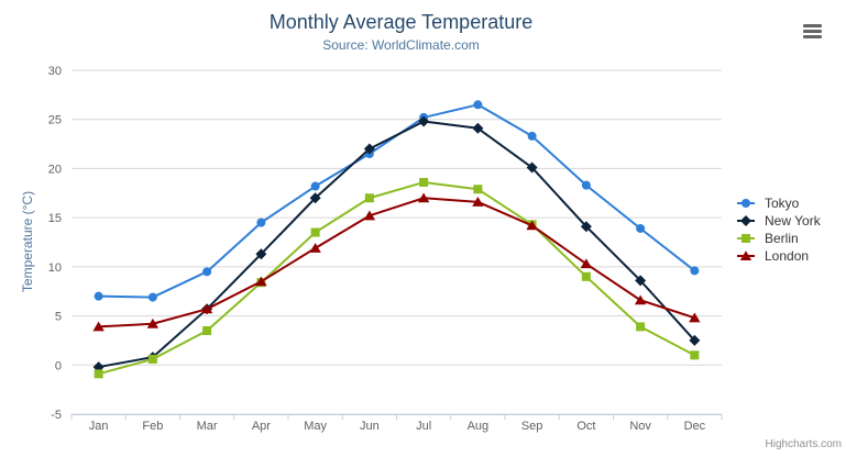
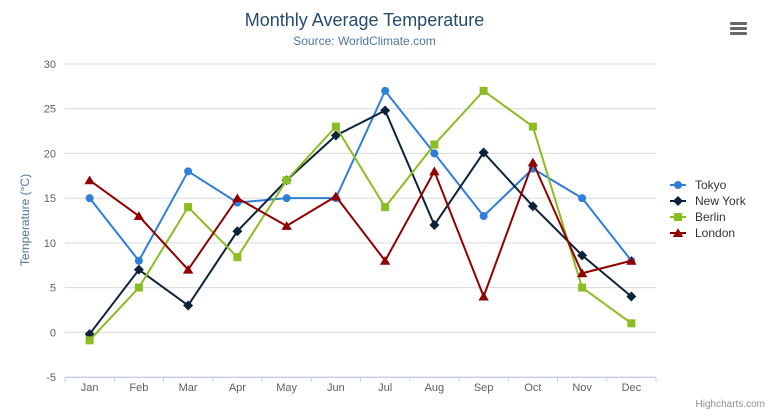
Tokyo/Jan: 7 -> 15
London/Jan: 4 -> 17
Tokyo/Feb: 7 -> 8
New York/Feb: 1 -> 7
Berlin/Feb: 1 -> 5
London/Feb: 4 -> 13
Tokyo/Mar: 10 -> 18
New York/Mar: 6 -> 3
Berlin/Mar: 4 -> 14
London/Mar: 6 -> 7
London/Apr: 8 -> 15
Tokyo/May: 18 -> 15
Berlin/May: 14 -> 17
Tokyo/Jun: 22 -> 15
Berlin/Jun: 17 -> 23
Tokyo/Jul: 25 -> 27
Berlin/Jul: 19 -> 14
London/Jul: 17 -> 8
Tokyo/Aug: 26 -> 20
New York/Aug: 24 -> 12
Berlin/Aug: 18 -> 21
London/Aug: 17 -> 18
Tokyo/Sep: 23 -> 13
Berlin/Sep: 14 -> 27
London/Sep: 14 -> 4
Berlin/Oct: 9 -> 23
London/Oct: 10 -> 19
Tokyo/Nov: 14 -> 15
Berlin/Nov: 4 -> 5
Tokyo/Dec: 10 -> 8
New York/Dec: 2 -> 4
London/Dec: 5 -> 8
